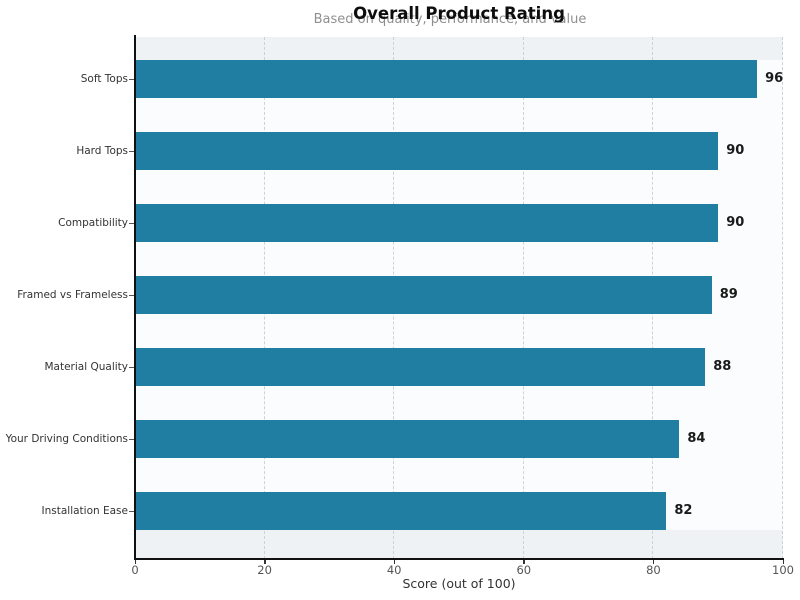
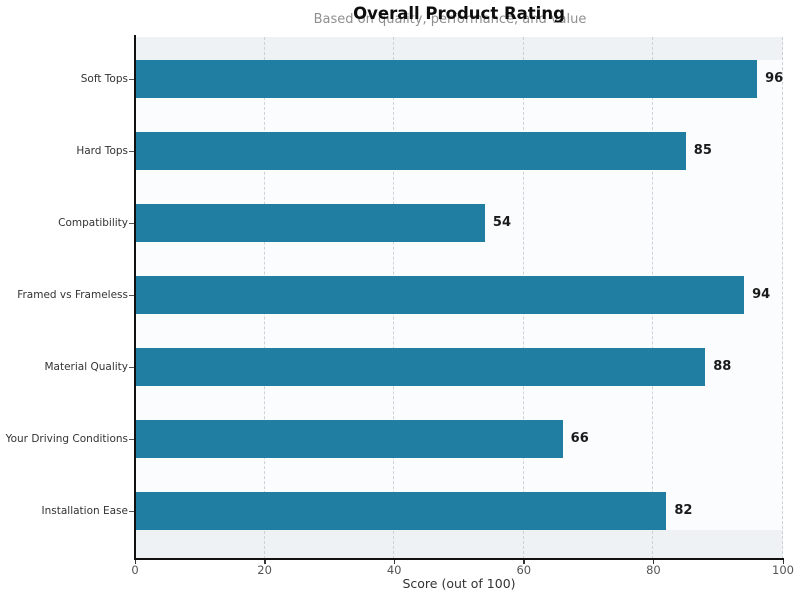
Hard Tops: 90 -> 85
Compatibility: 90 -> 54
Framed vs Frameless: 89 -> 94
Your Driving Conditions: 84 -> 66
